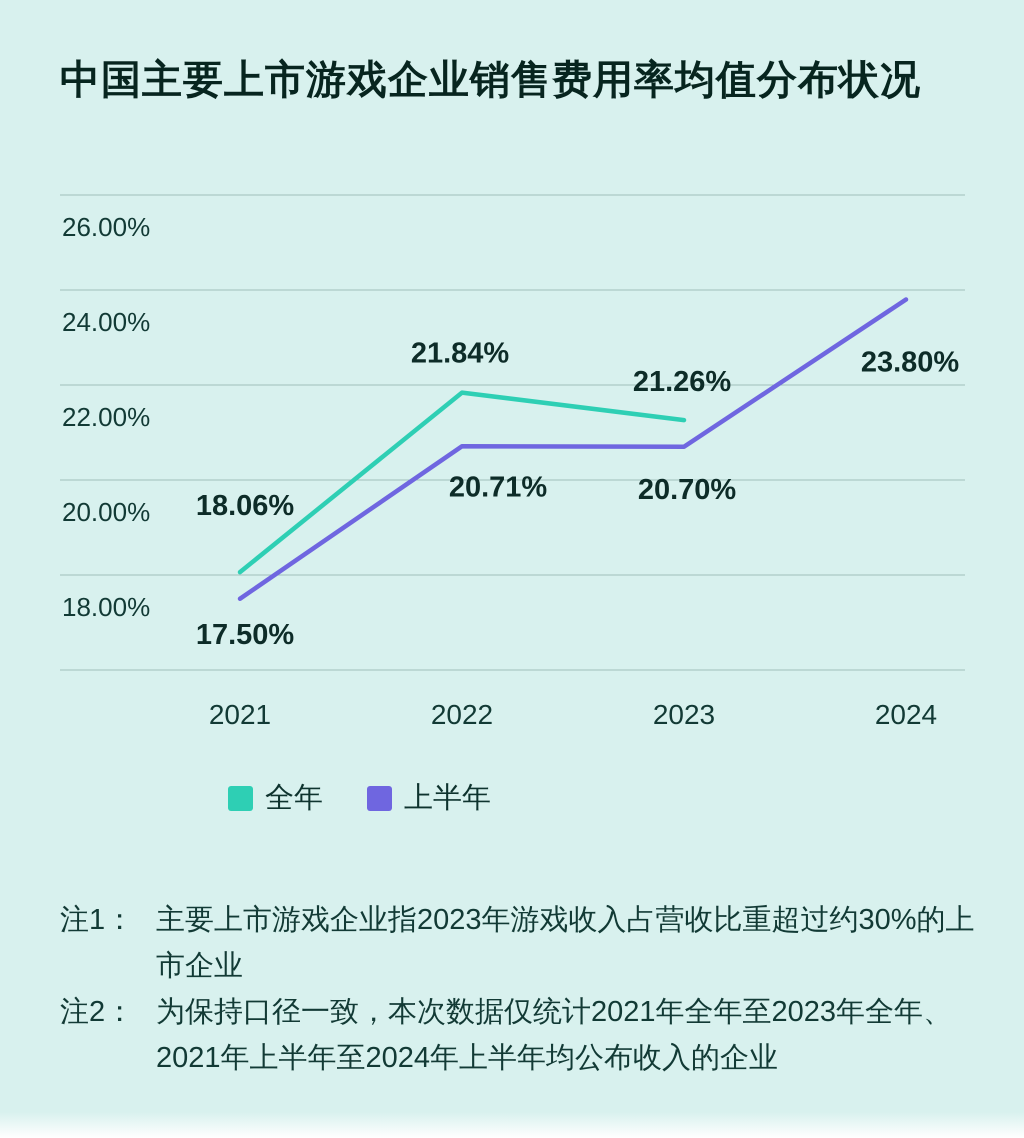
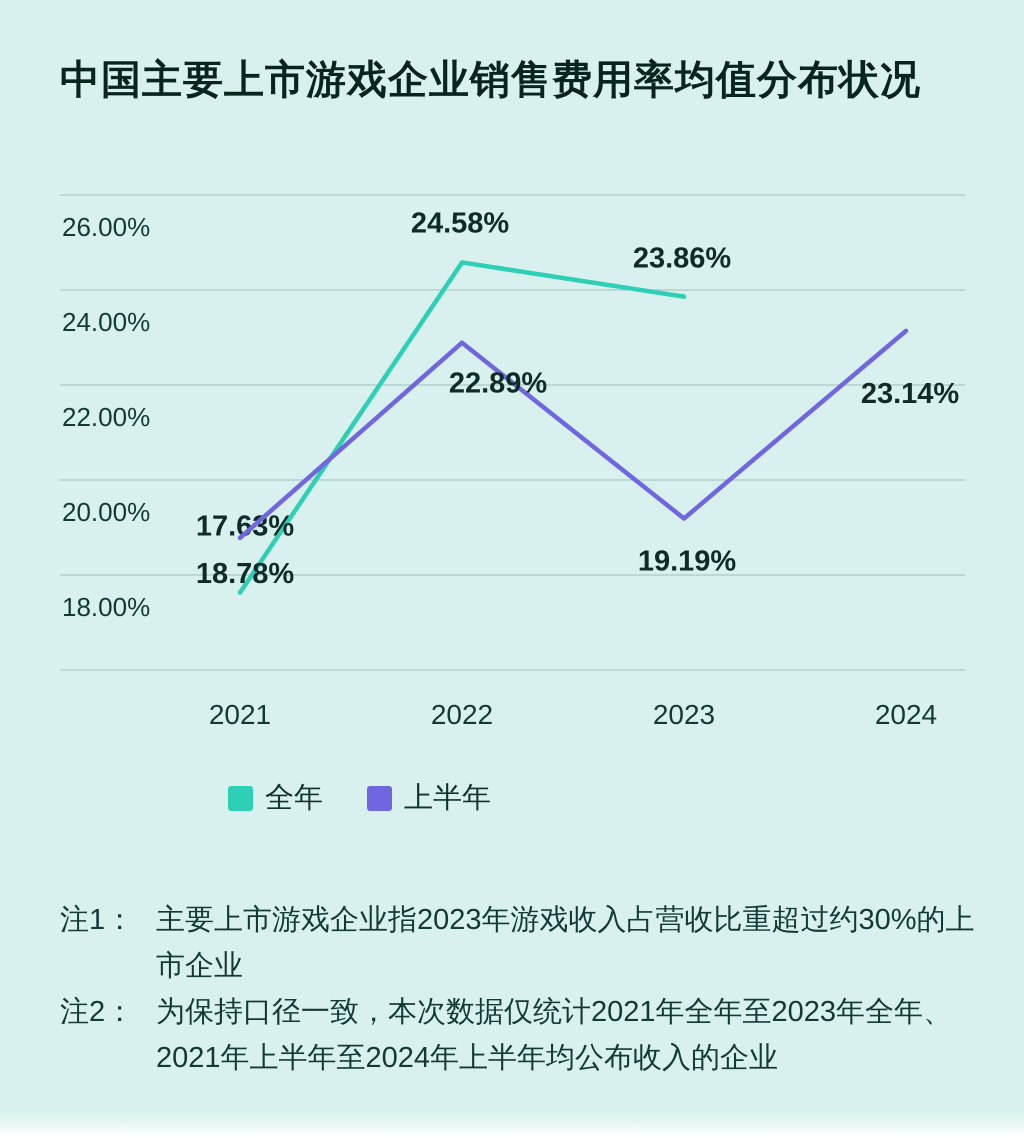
全年/2021: 18.06% -> 17.63%
上半年/2021: 17.50% -> 18.78%
全年/2022: 21.84% -> 24.58%
上半年/2022: 20.71% -> 22.89%
全年/2023: 21.26% -> 23.86%
上半年/2023: 20.70% -> 19.19%
上半年/2024: 23.80% -> 23.14%
